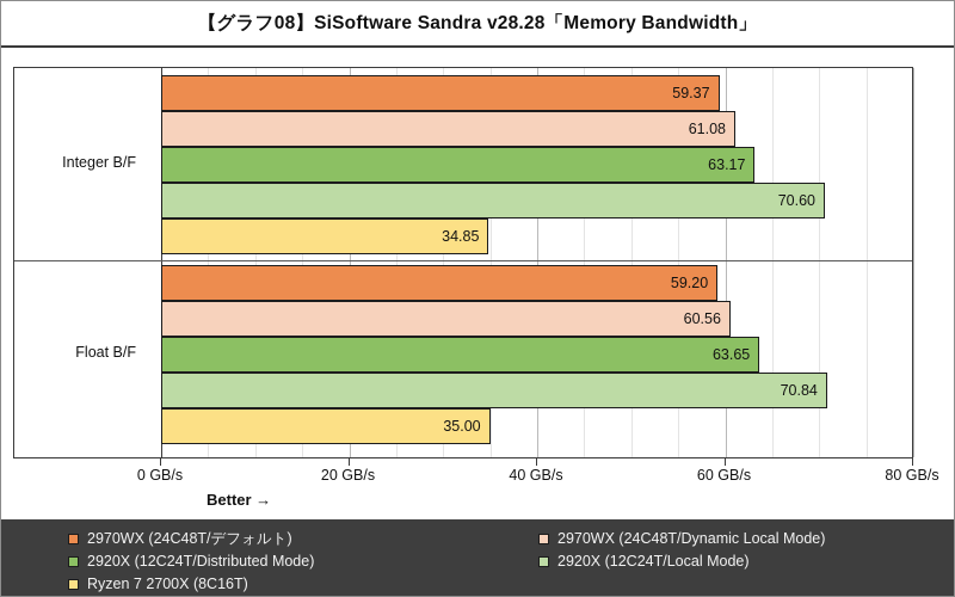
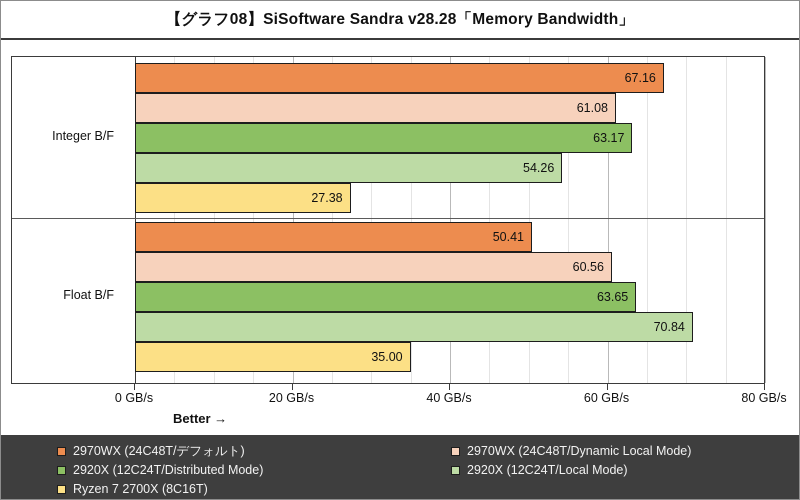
2970WX (24C48T/デフォルト)/Integer B/F: 59.37 -> 67.16
2920X (12C24T/Local Mode)/Integer B/F: 70.60 -> 54.26
Ryzen 7 2700X (8C16T)/Integer B/F: 34.85 -> 27.38
2970WX (24C48T/デフォルト)/Float B/F: 59.20 -> 50.41
